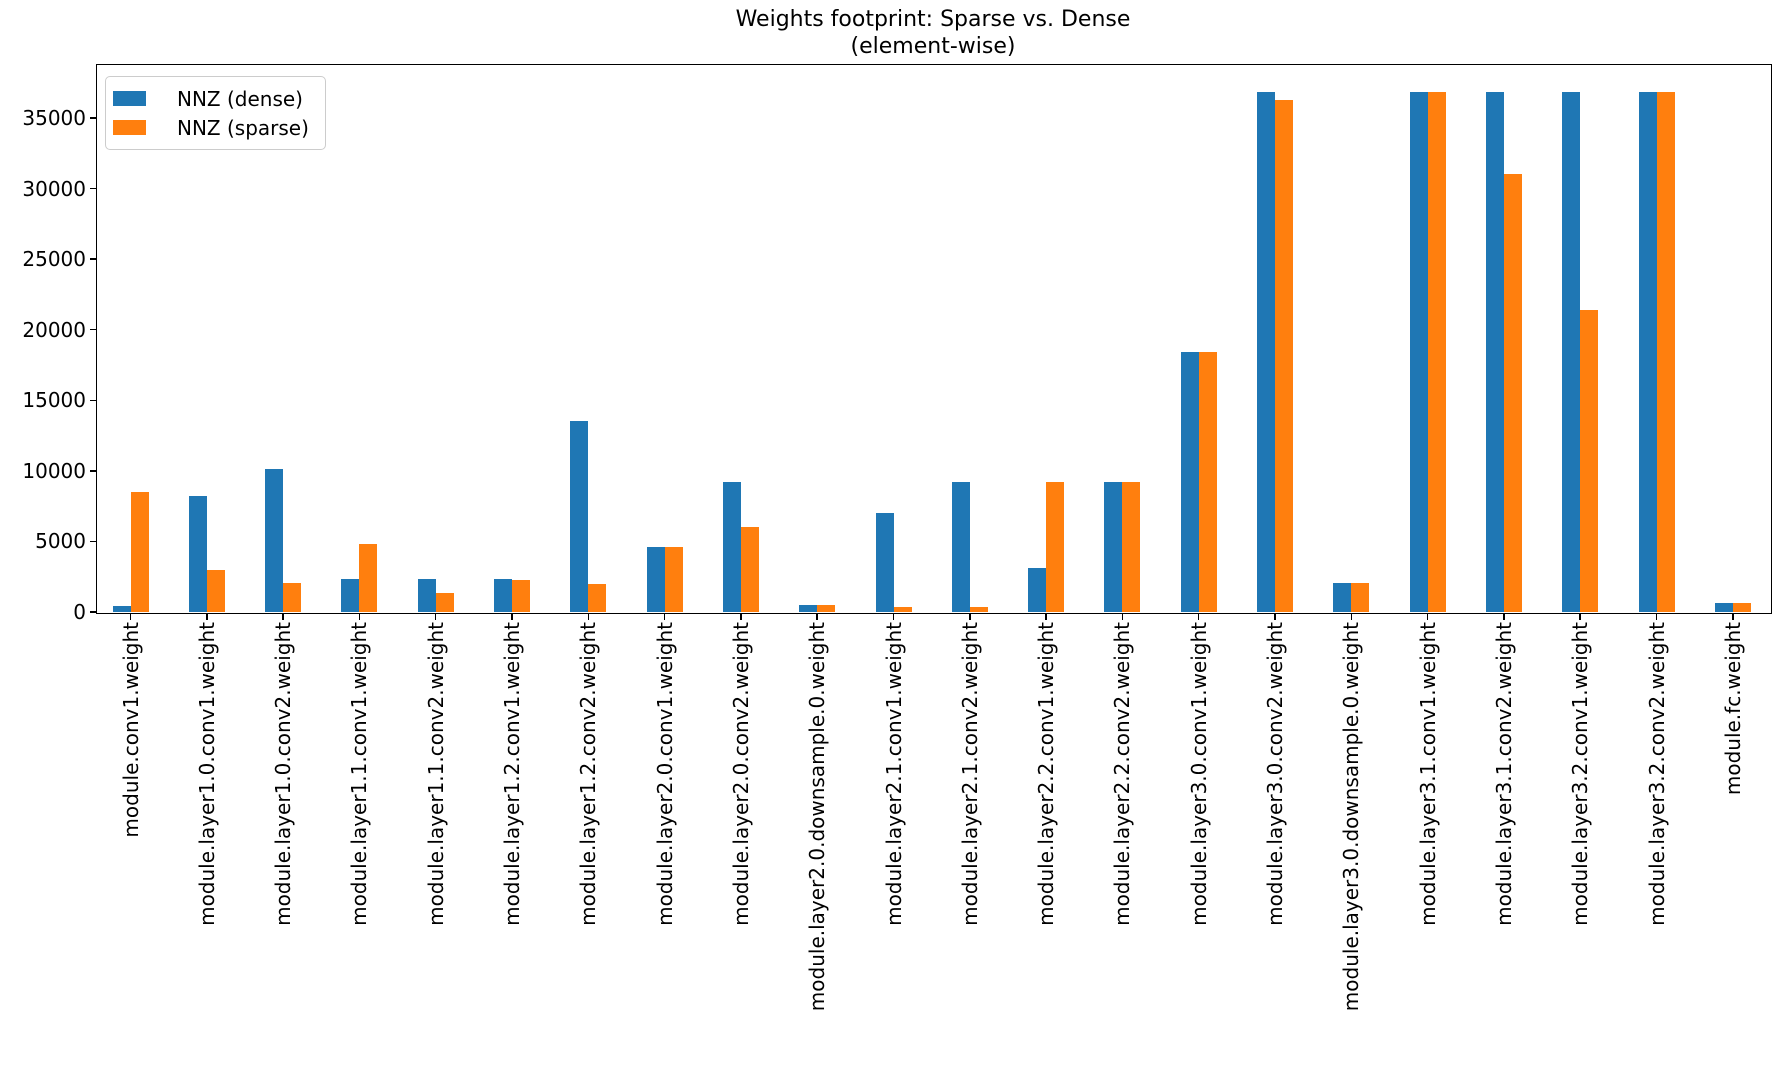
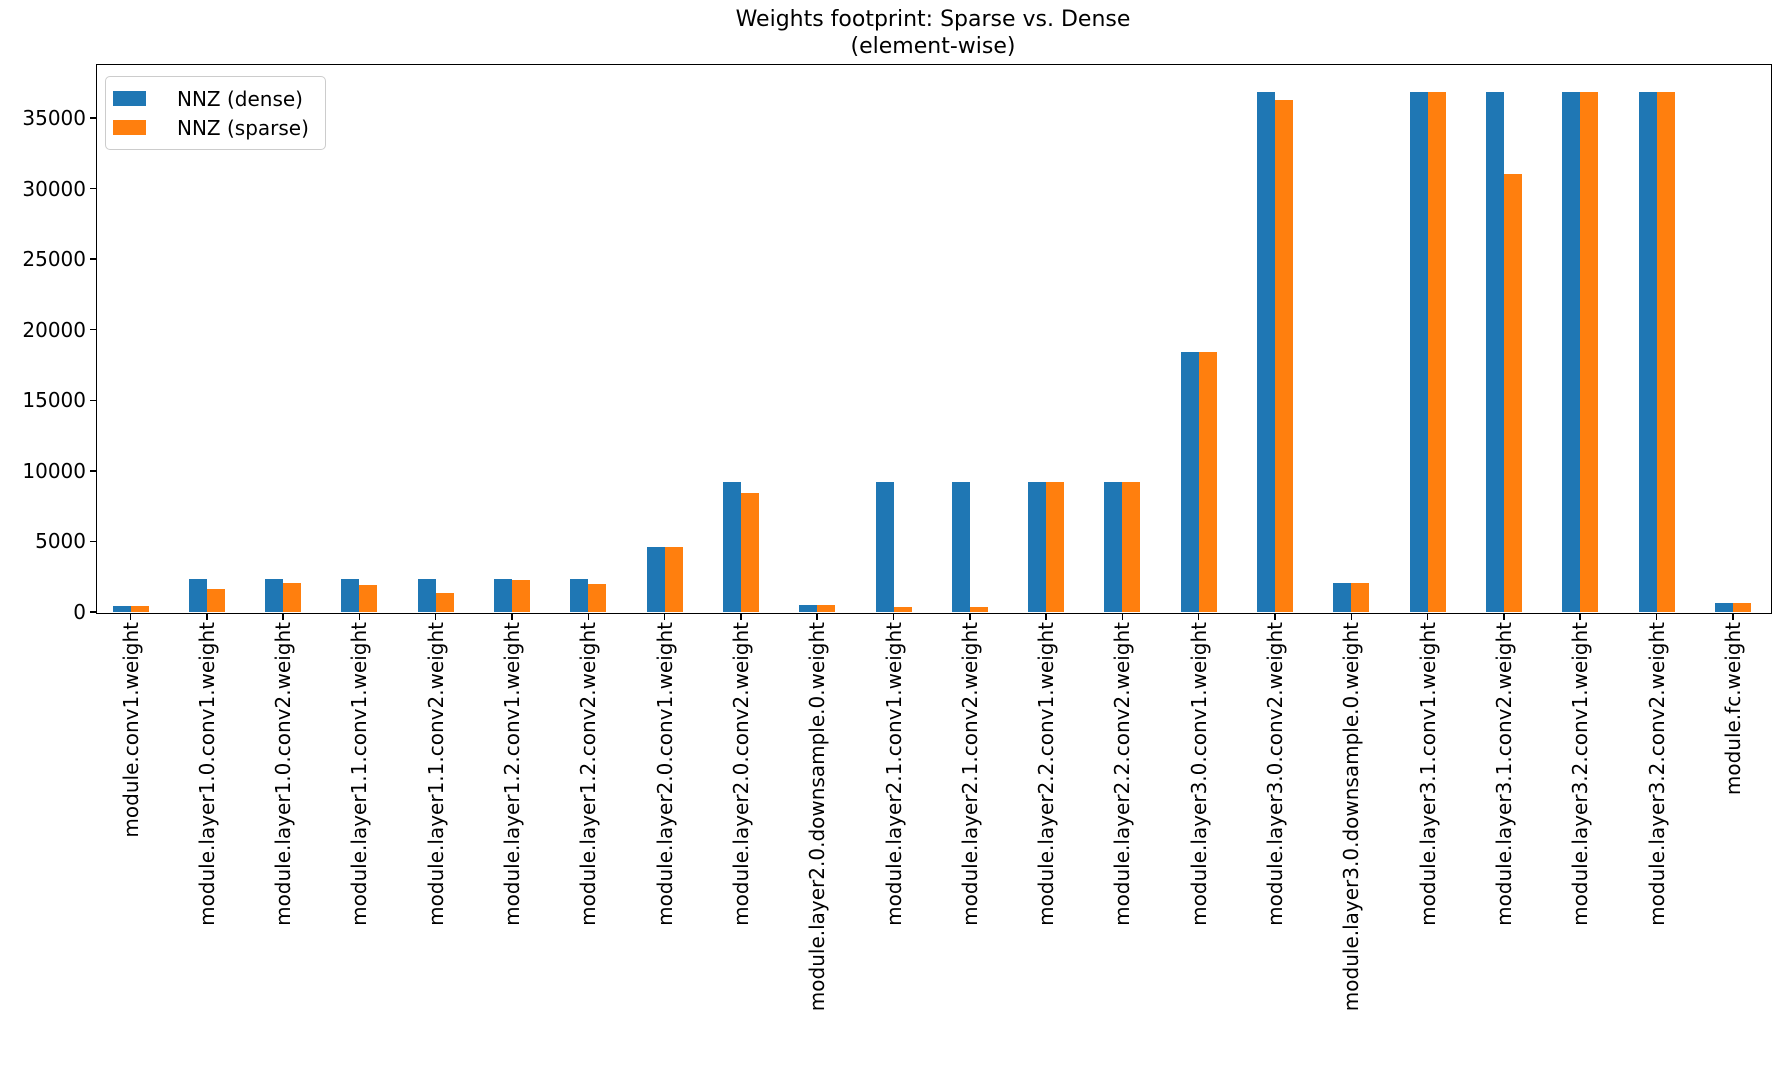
NNZ (sparse)/module.conv1.weight: 8500 -> 400
NNZ (dense)/module.layer1.0.conv1.weight: 8200 -> 2300
NNZ (sparse)/module.layer1.0.conv1.weight: 3000 -> 1600
NNZ (dense)/module.layer1.0.conv2.weight: 10100 -> 2300
NNZ (sparse)/module.layer1.1.conv1.weight: 4800 -> 1900
NNZ (dense)/module.layer1.2.conv2.weight: 13500 -> 2300
NNZ (sparse)/module.layer2.0.conv2.weight: 6000 -> 8400
NNZ (dense)/module.layer2.1.conv1.weight: 7000 -> 9200
NNZ (dense)/module.layer2.2.conv1.weight: 3100 -> 9200
NNZ (sparse)/module.layer3.2.conv1.weight: 21400 -> 36900
